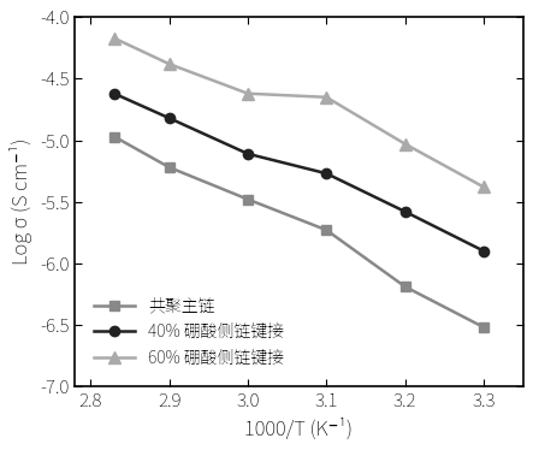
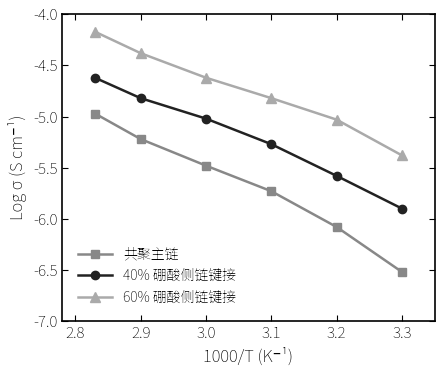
40% 硼酸侧链键接/3.0: -5.11 -> -5.02
60% 硼酸侧链键接/3.1: -4.65 -> -4.82
共聚主链/3.2: -6.19 -> -6.08
